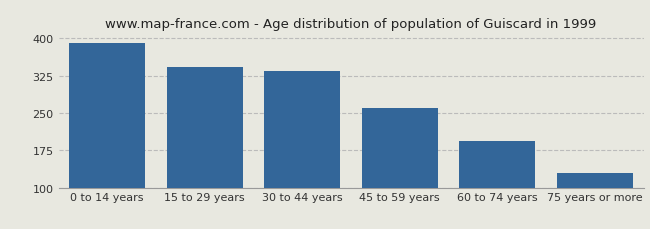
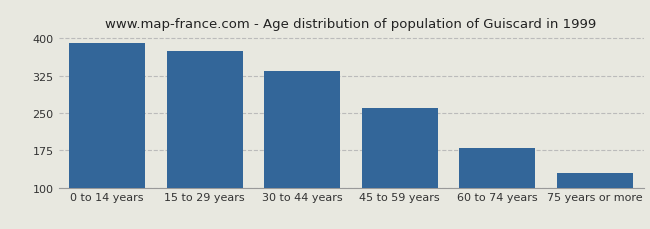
15 to 29 years: 342 -> 375
60 to 74 years: 193 -> 180
